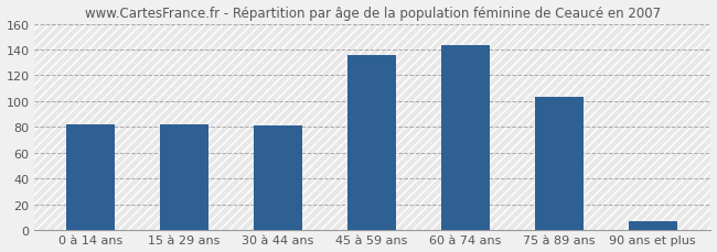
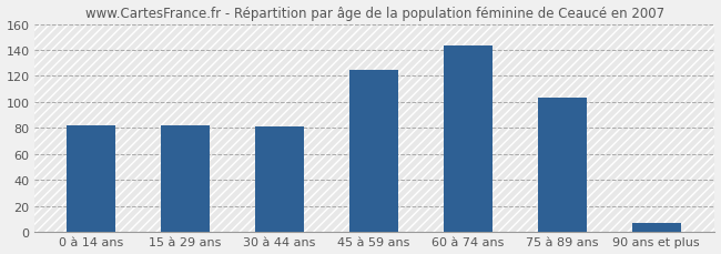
45 à 59 ans: 136 -> 125
